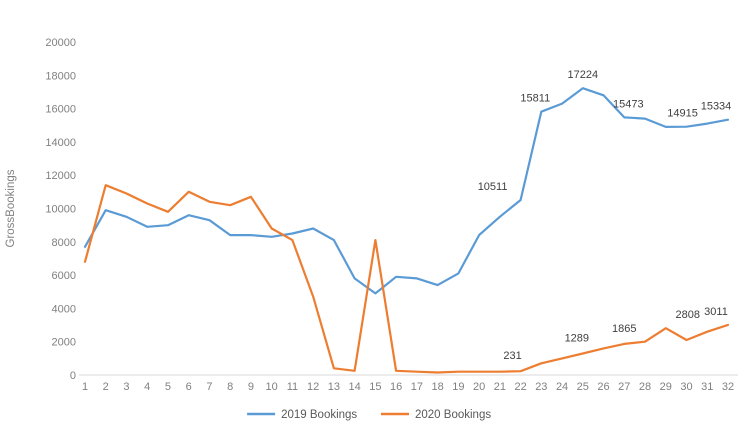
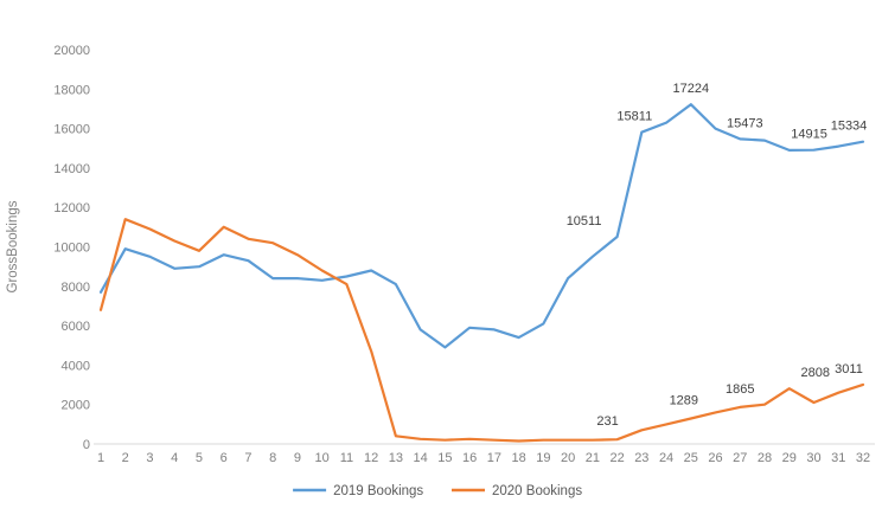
2020 Bookings/9: 10700 -> 9600
2020 Bookings/15: 8100 -> 200
2019 Bookings/26: 16800 -> 16000
